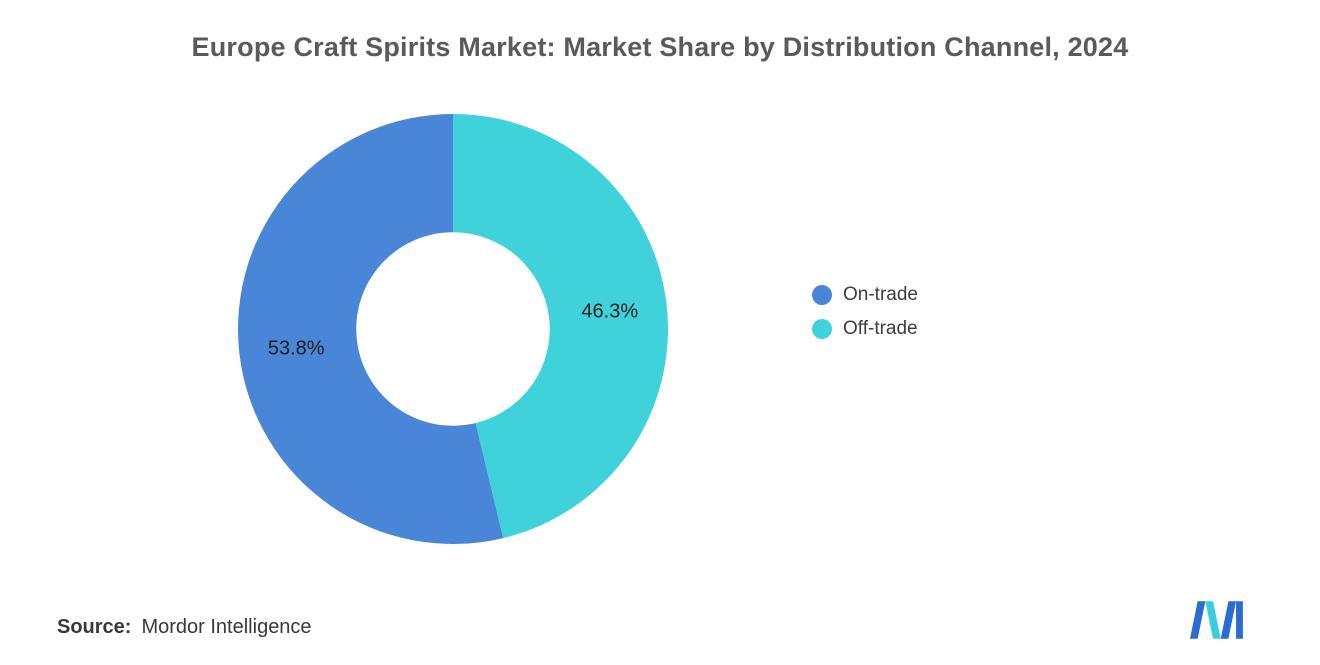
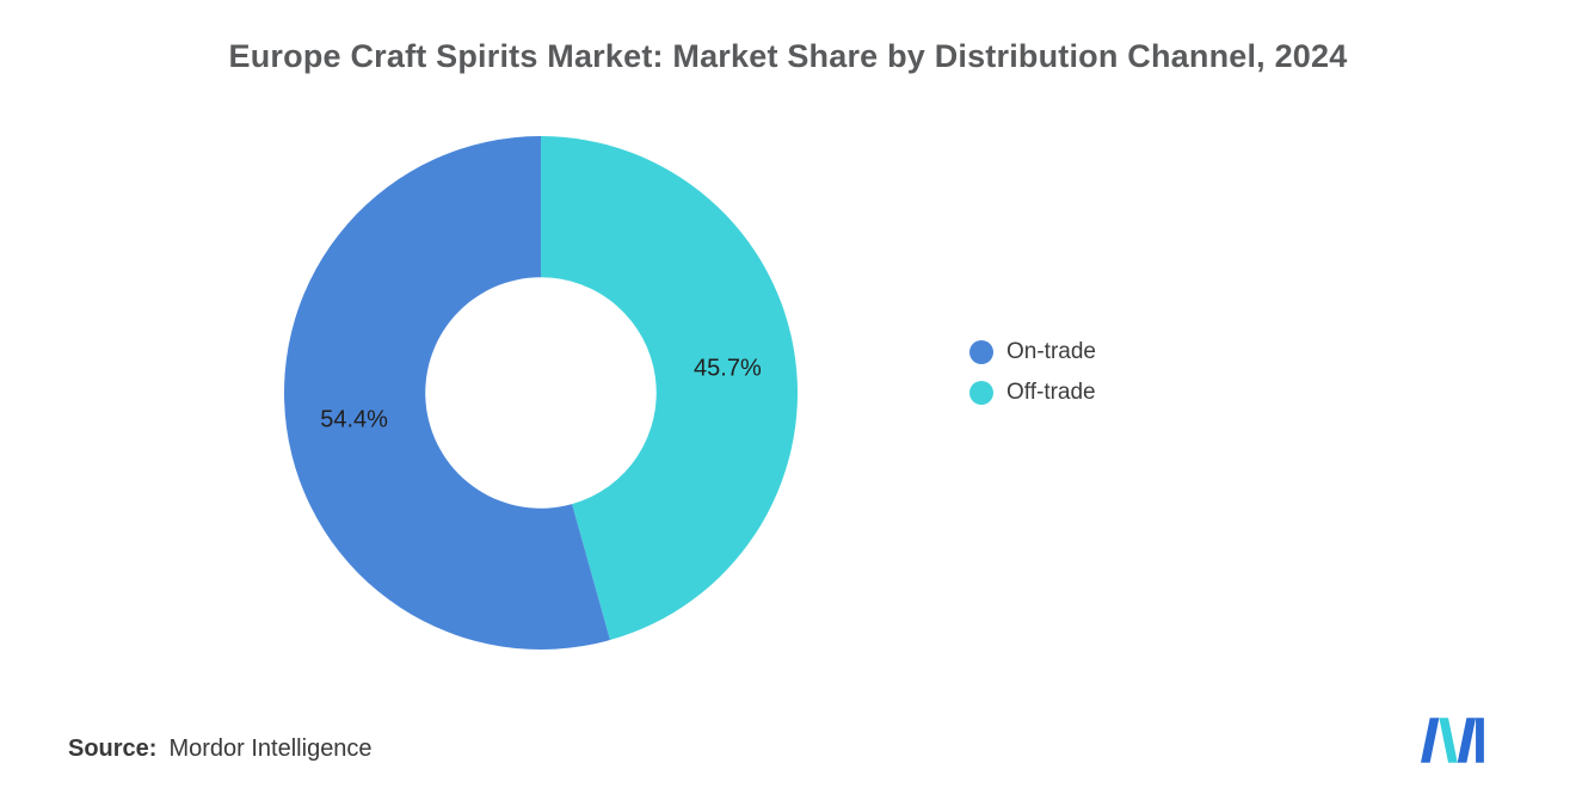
On-trade: 53.8% -> 54.4%
Off-trade: 46.3% -> 45.7%
